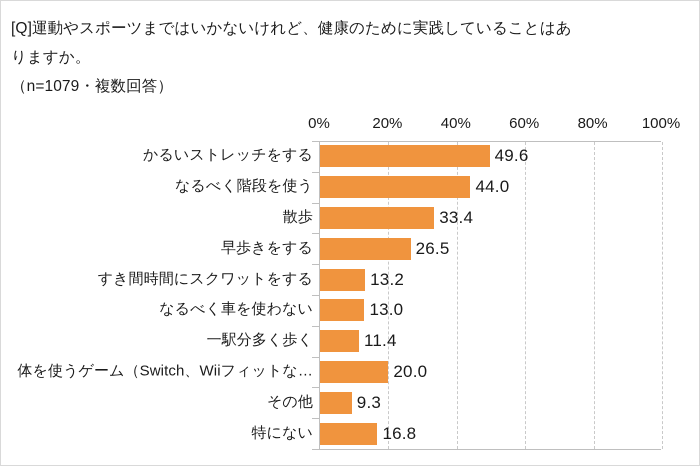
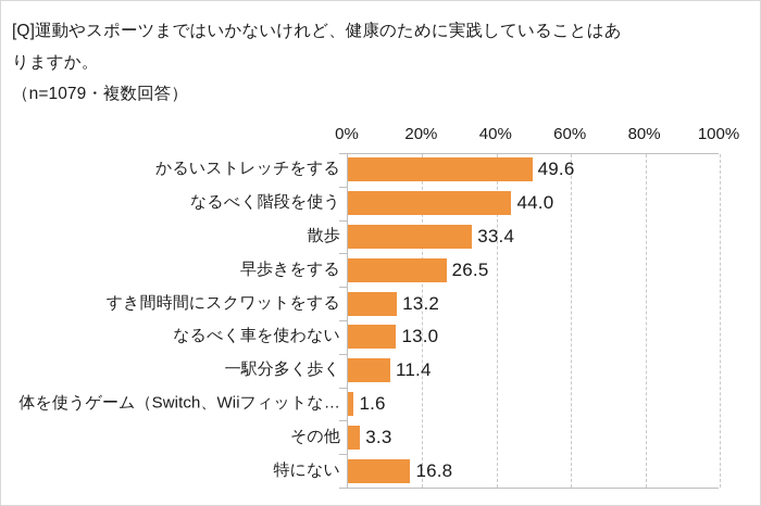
体を使うゲーム（Switch、Wiiフィットな…: 20.0 -> 1.6
その他: 9.3 -> 3.3
